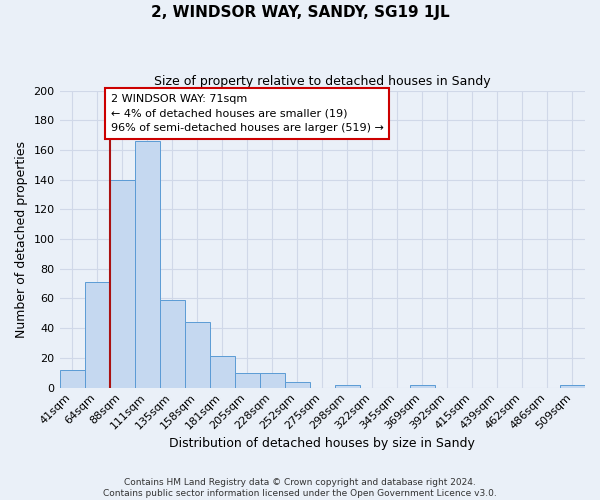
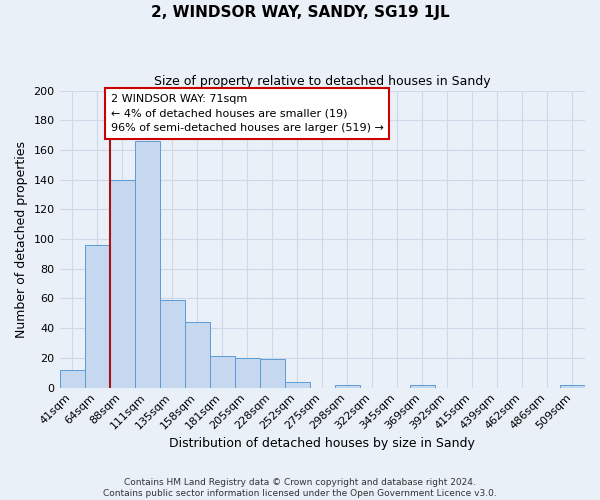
64sqm: 71 -> 96
205sqm: 10 -> 20
228sqm: 10 -> 19
